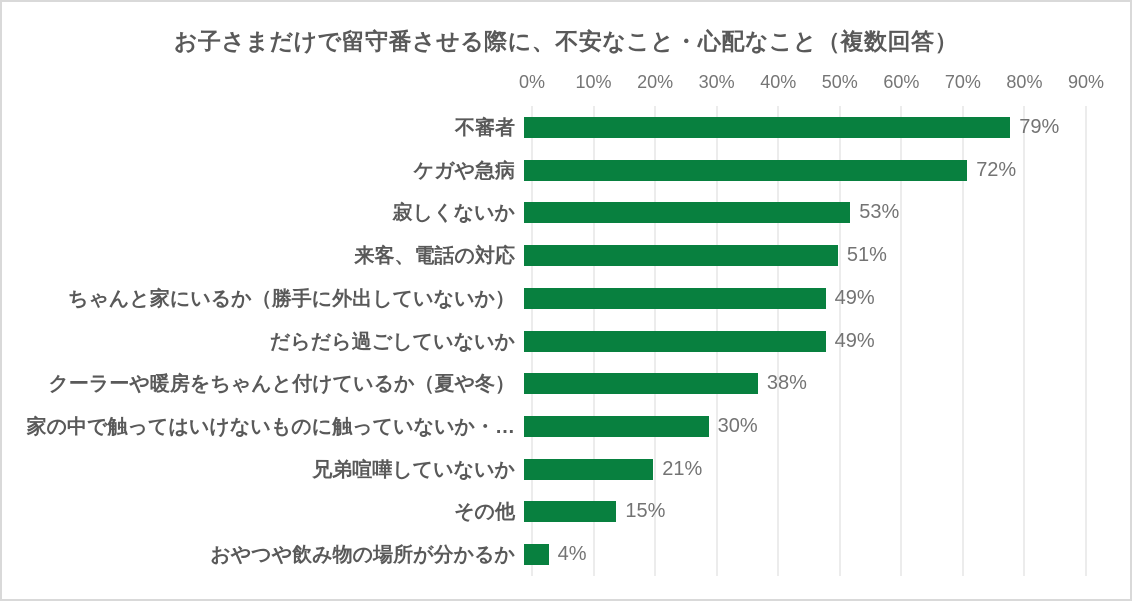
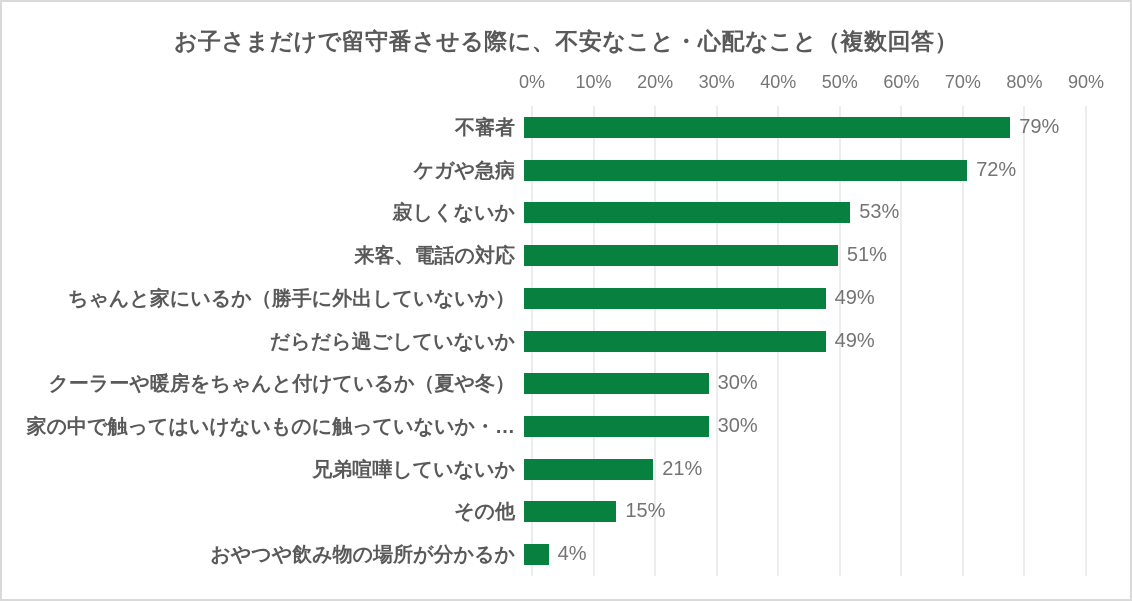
クーラーや暖房をちゃんと付けているか（夏や冬）: 38% -> 30%
